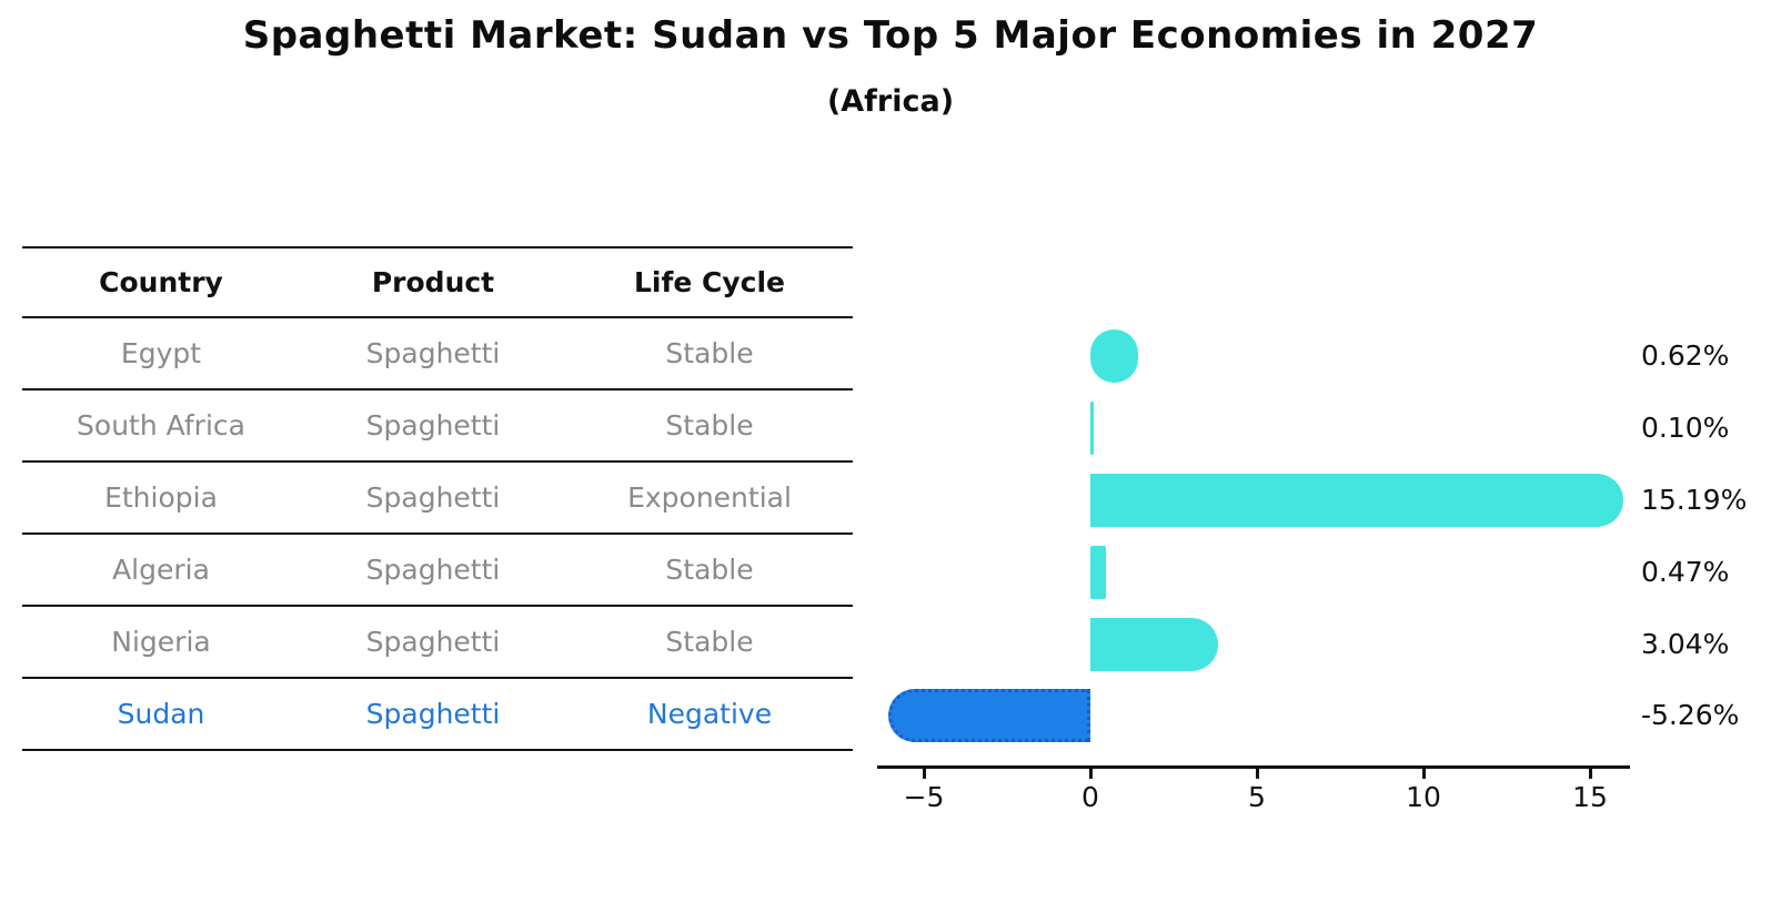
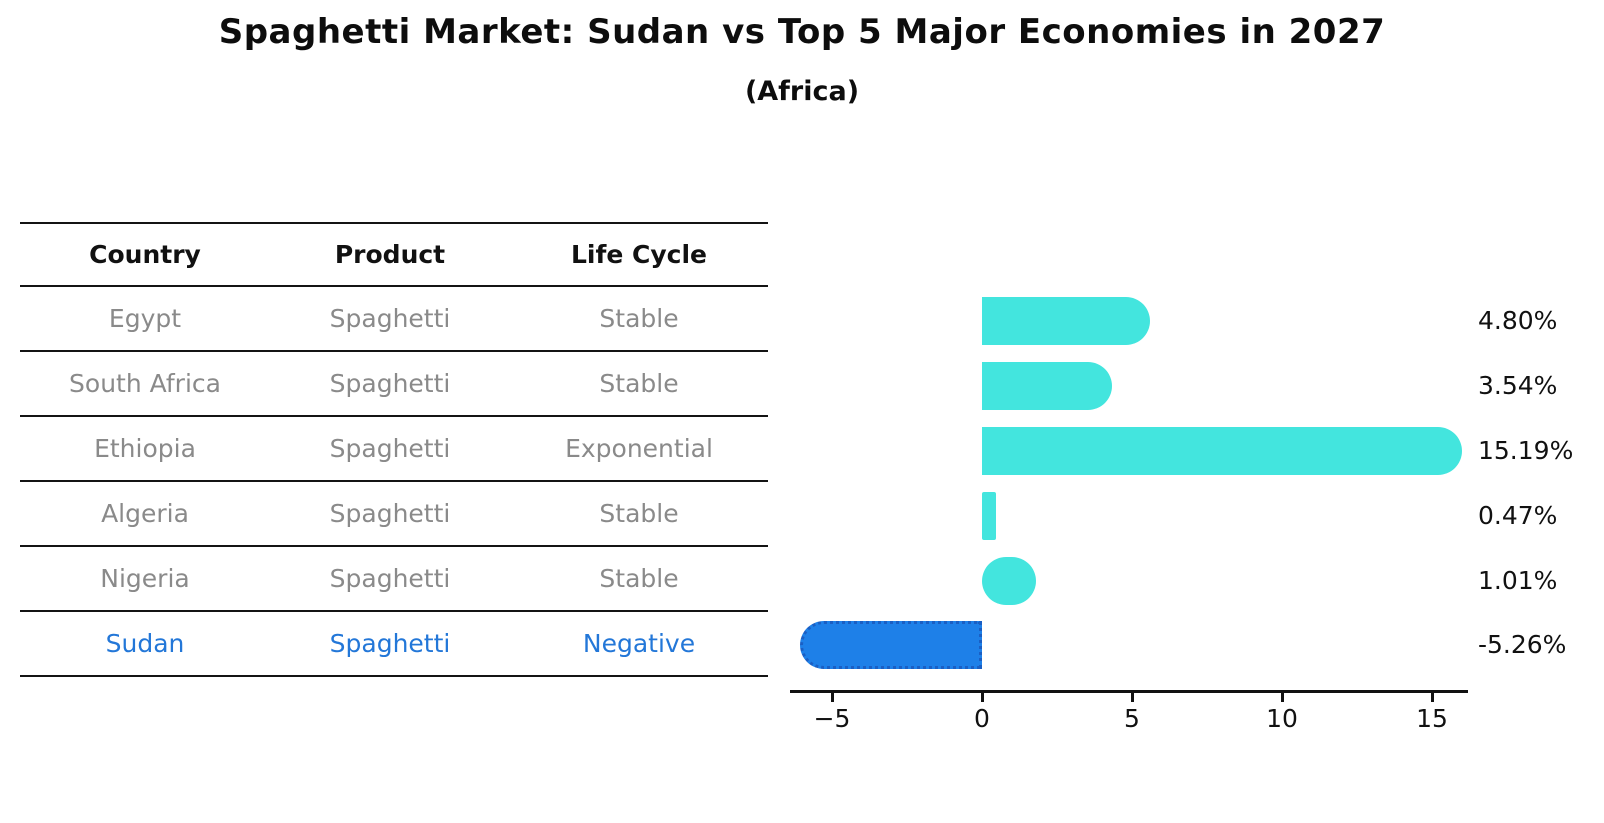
Egypt: 0.62% -> 4.80%
South Africa: 0.10% -> 3.54%
Nigeria: 3.04% -> 1.01%
